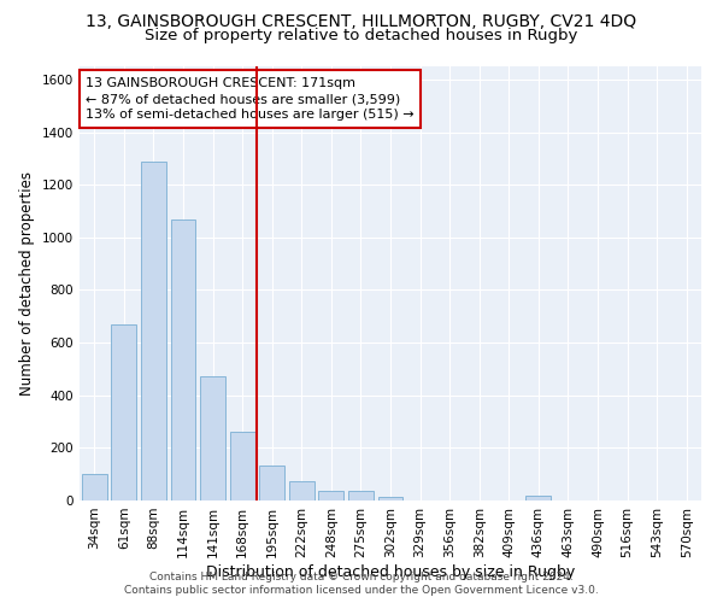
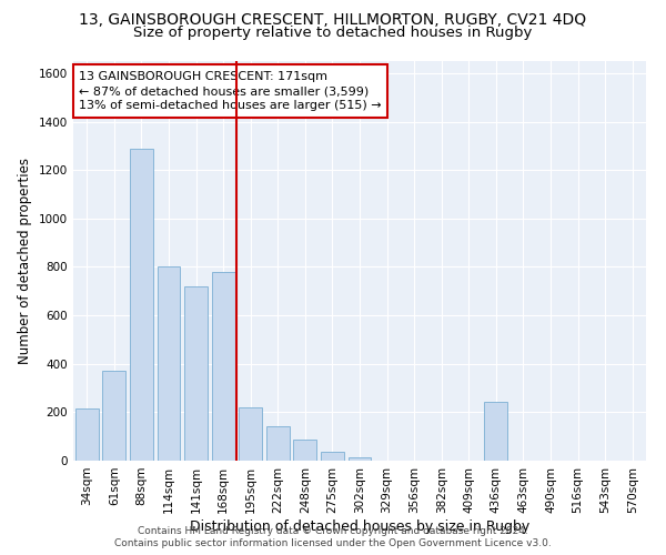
34sqm: 100 -> 215
61sqm: 670 -> 370
114sqm: 1070 -> 800
141sqm: 470 -> 720
168sqm: 260 -> 780
195sqm: 135 -> 220
222sqm: 75 -> 140
248sqm: 35 -> 85
436sqm: 20 -> 245
